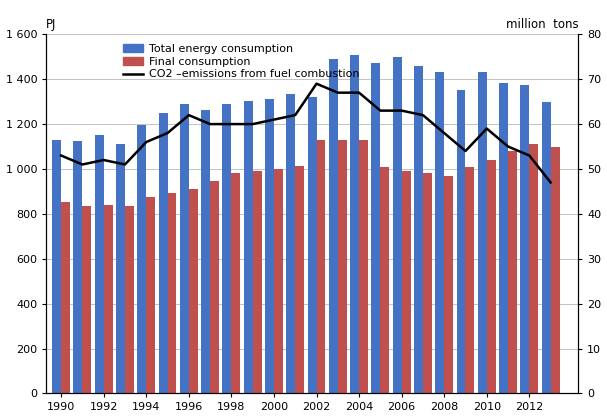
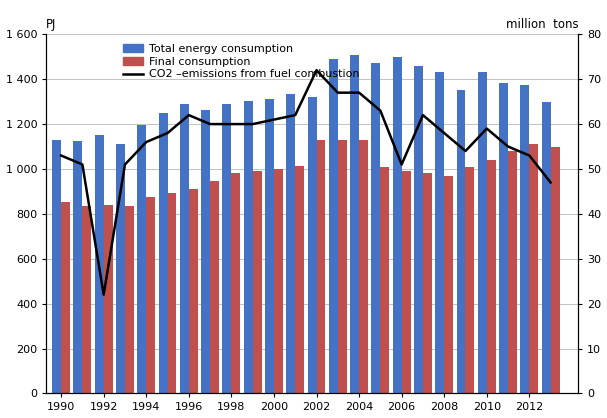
CO2 –emissions from fuel combustion/1992: 52 -> 22
CO2 –emissions from fuel combustion/2002: 69 -> 72
CO2 –emissions from fuel combustion/2006: 63 -> 51
